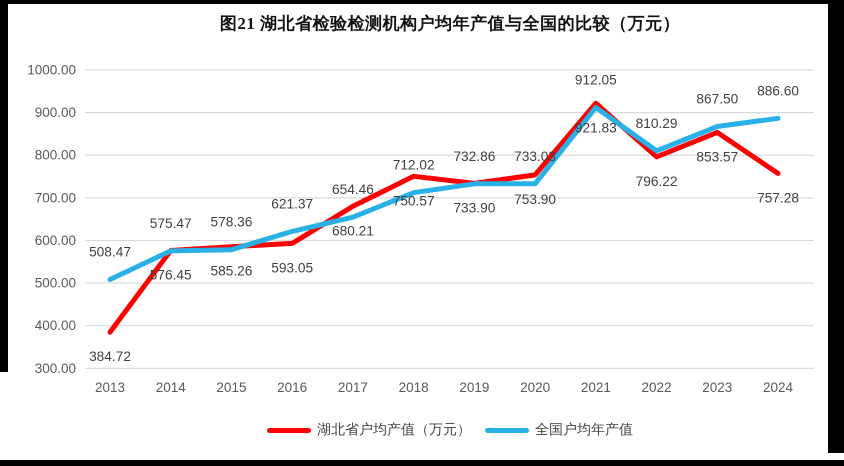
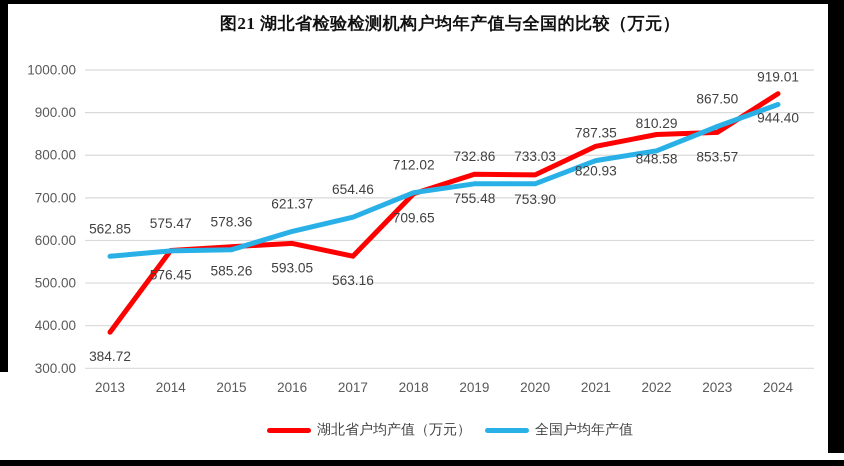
全国户均年产值/2013: 508.47 -> 562.85
湖北省户均产值（万元）/2017: 680.21 -> 563.16
湖北省户均产值（万元）/2018: 750.57 -> 709.65
湖北省户均产值（万元）/2019: 733.90 -> 755.48
湖北省户均产值（万元）/2021: 921.83 -> 820.93
全国户均年产值/2021: 912.05 -> 787.35
湖北省户均产值（万元）/2022: 796.22 -> 848.58
湖北省户均产值（万元）/2024: 757.28 -> 944.40
全国户均年产值/2024: 886.60 -> 919.01
